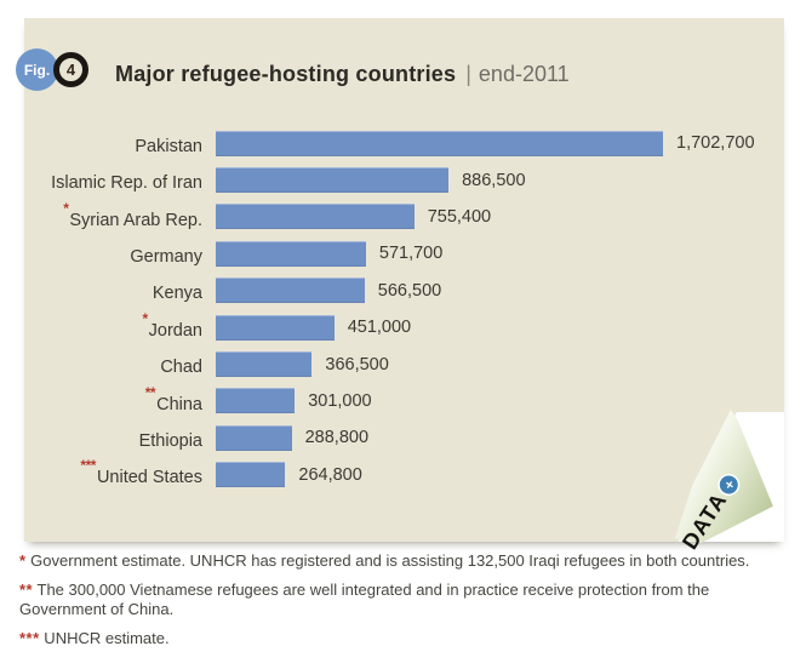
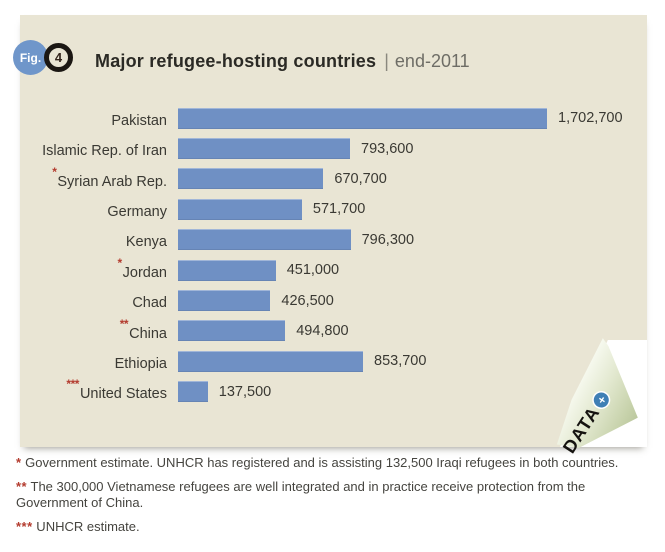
Islamic Rep. of Iran: 886,500 -> 793,600
Syrian Arab Rep.: 755,400 -> 670,700
Kenya: 566,500 -> 796,300
Chad: 366,500 -> 426,500
China: 301,000 -> 494,800
Ethiopia: 288,800 -> 853,700
United States: 264,800 -> 137,500
